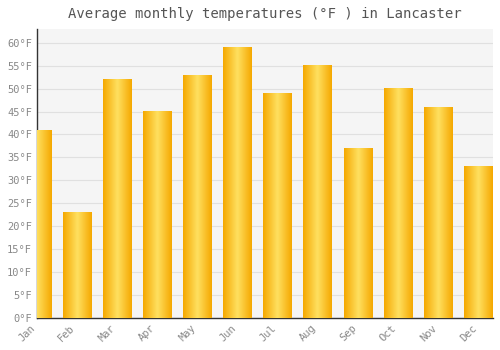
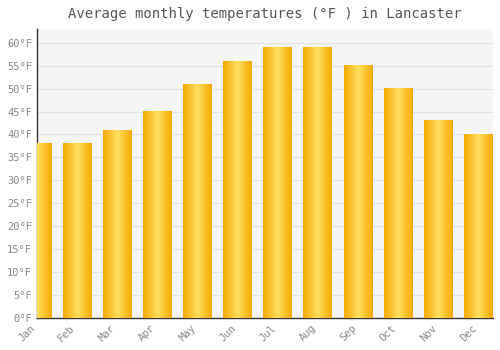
Jan: 41°F -> 38°F
Feb: 23°F -> 38°F
Mar: 52°F -> 41°F
May: 53°F -> 51°F
Jun: 59°F -> 56°F
Jul: 49°F -> 59°F
Aug: 55°F -> 59°F
Sep: 37°F -> 55°F
Nov: 46°F -> 43°F
Dec: 33°F -> 40°F
